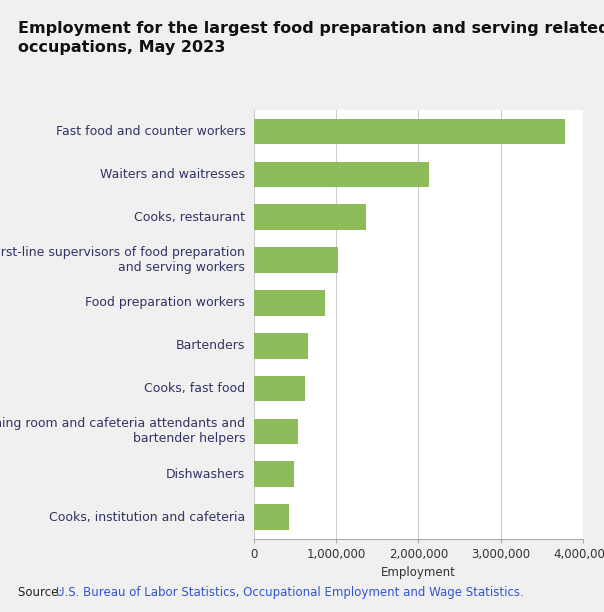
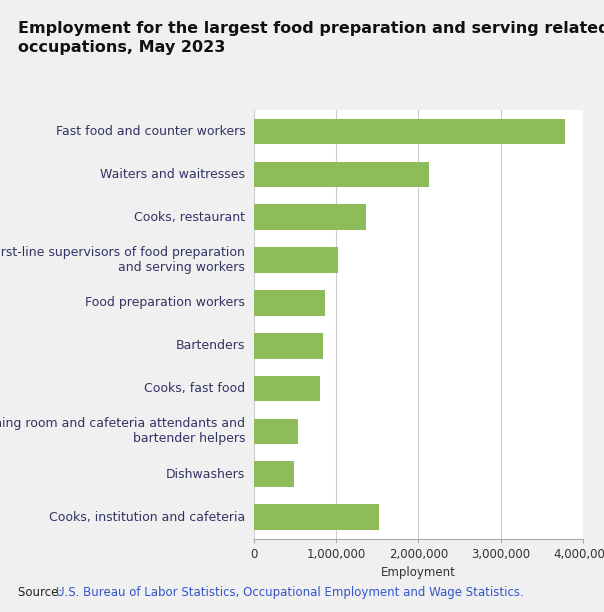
Bartenders: 660,000 -> 840,000
Cooks, fast food: 620,000 -> 800,000
Cooks, institution and cafeteria: 430,000 -> 1,520,000
